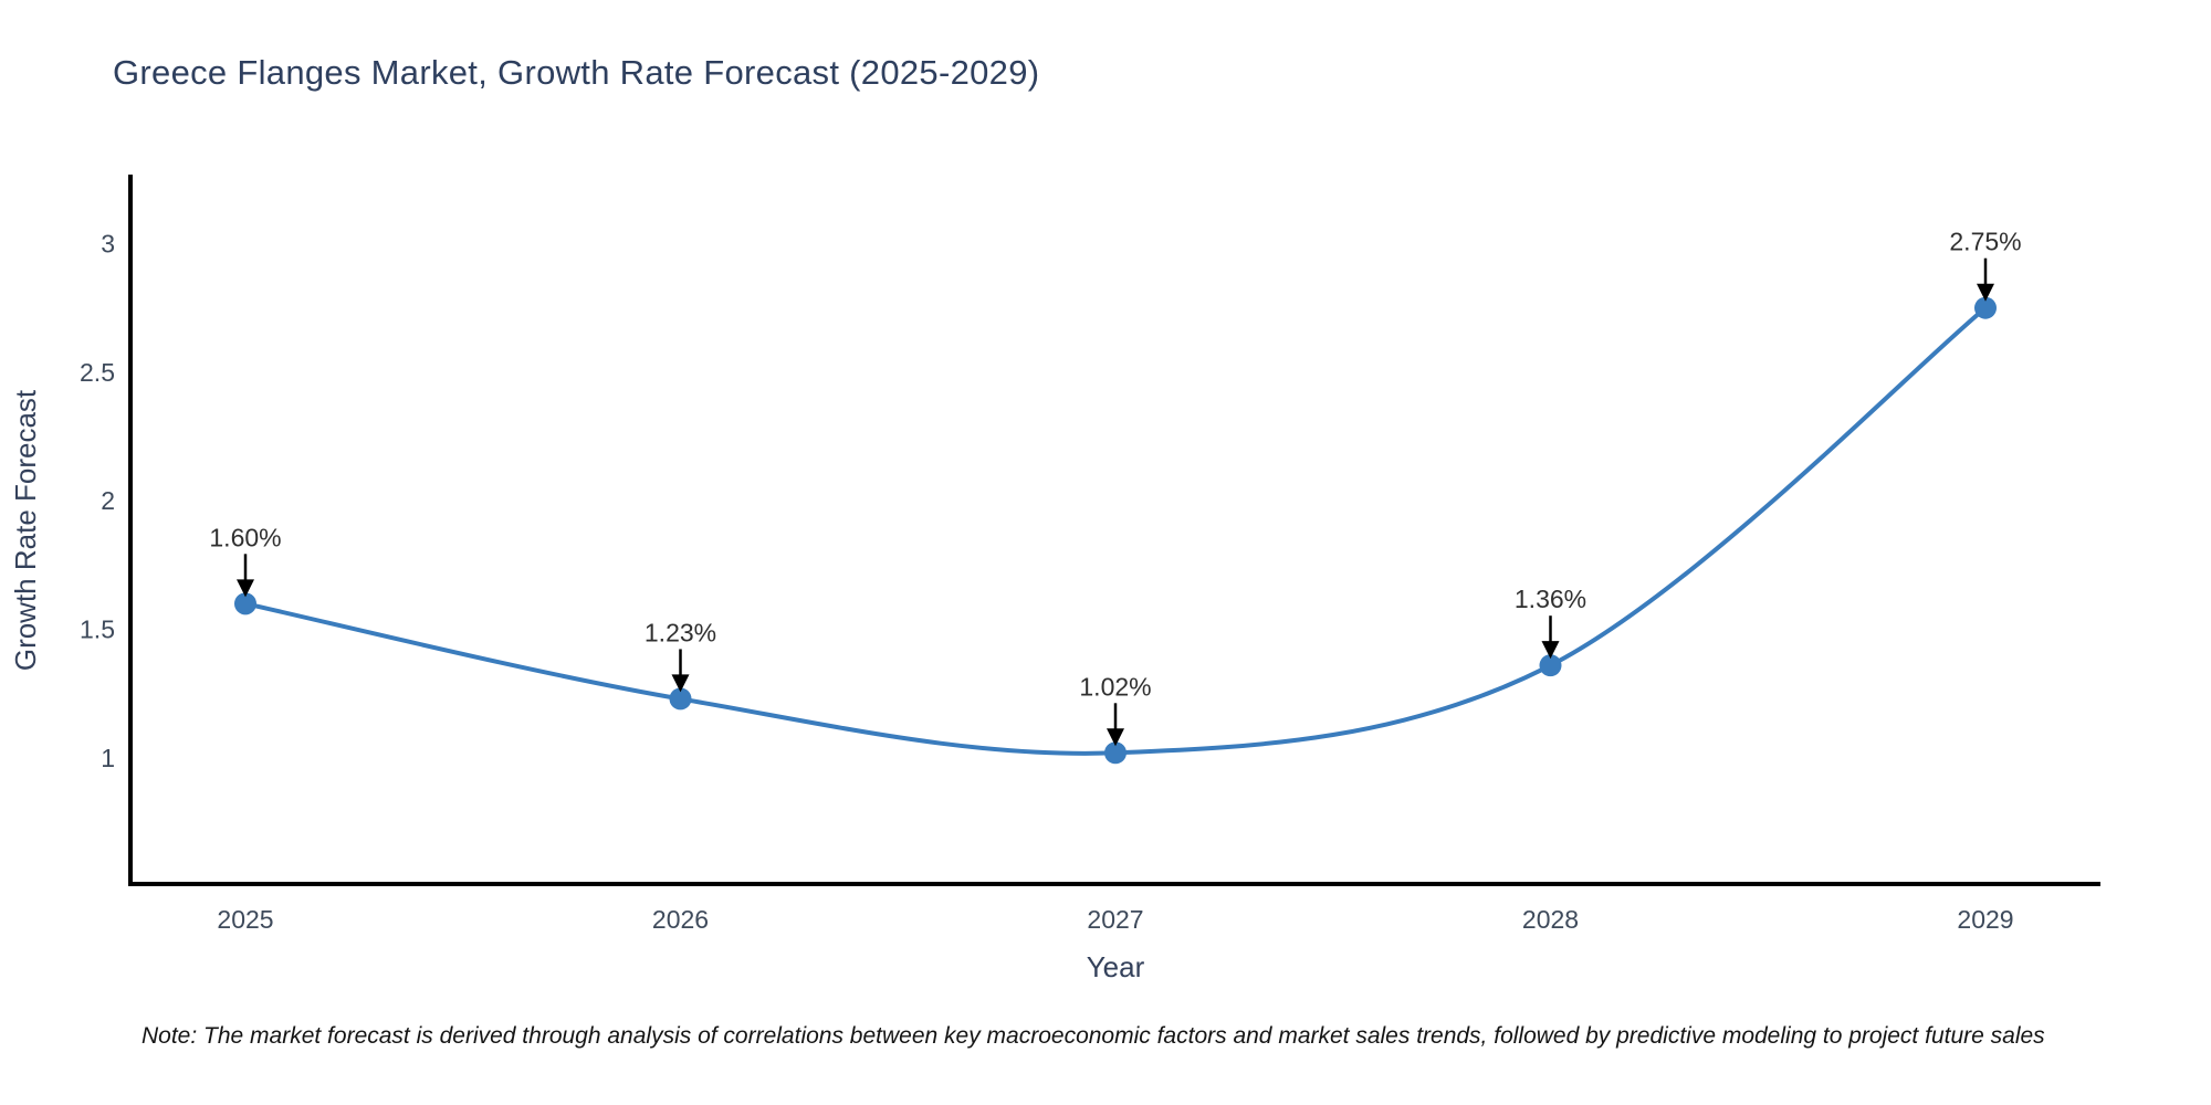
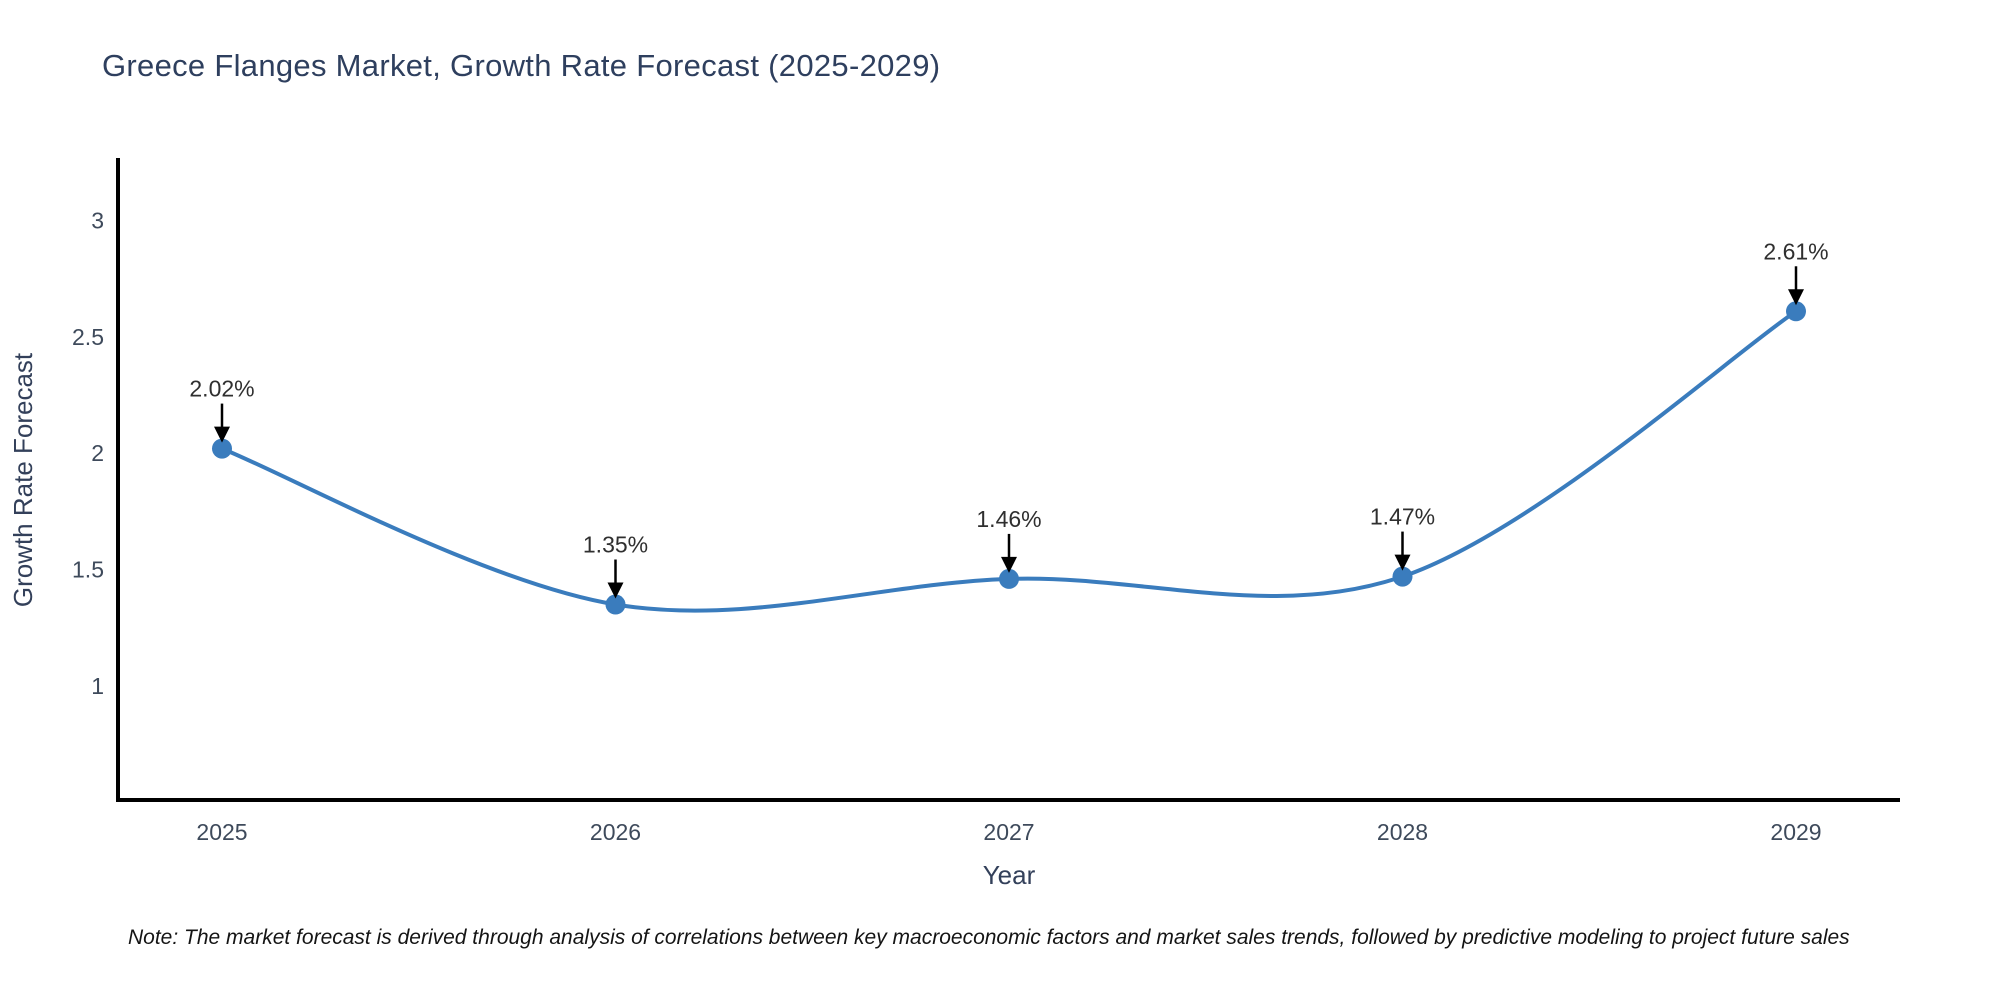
2025: 1.60% -> 2.02%
2026: 1.23% -> 1.35%
2027: 1.02% -> 1.46%
2028: 1.36% -> 1.47%
2029: 2.75% -> 2.61%
